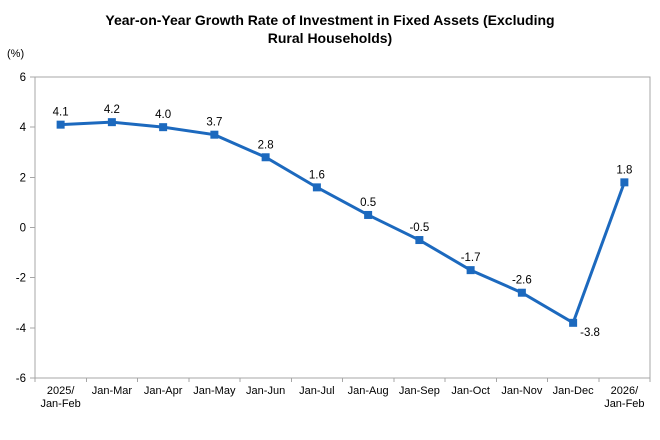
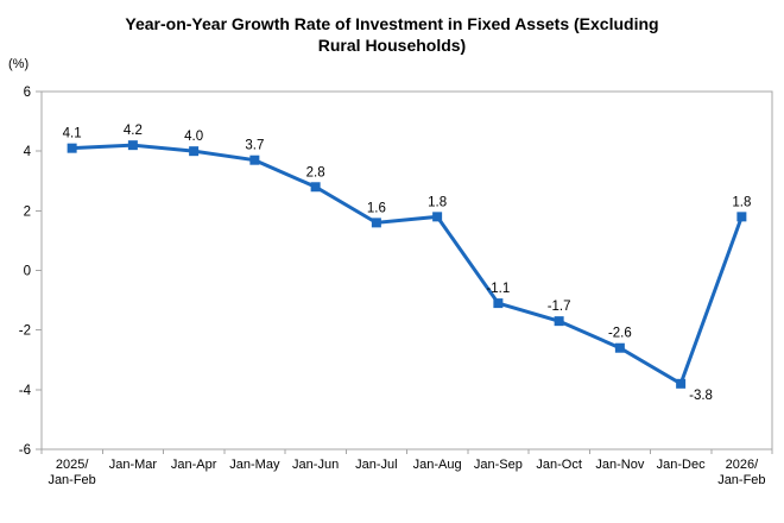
Jan-Aug: 0.5 -> 1.8
Jan-Sep: -0.5 -> -1.1
